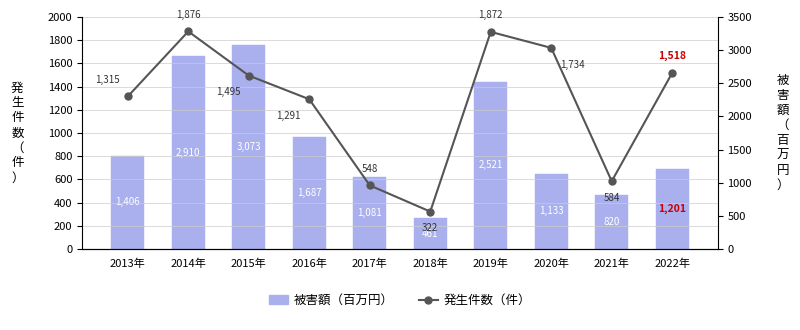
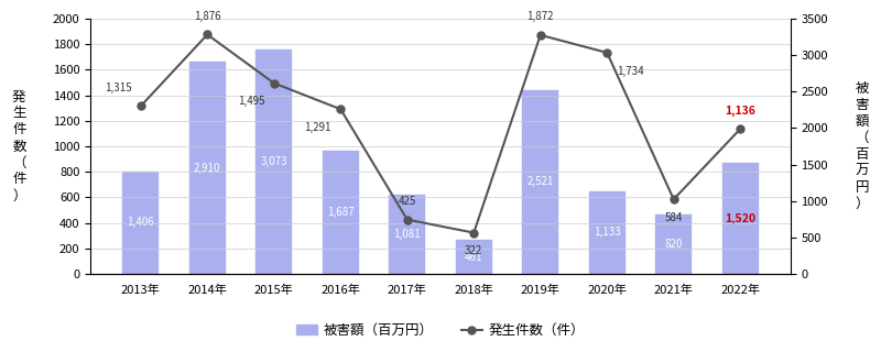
発生件数（件）/2017年: 548 -> 425
被害額（百万円）/2022年: 1,201 -> 1,520
発生件数（件）/2022年: 1,518 -> 1,136
